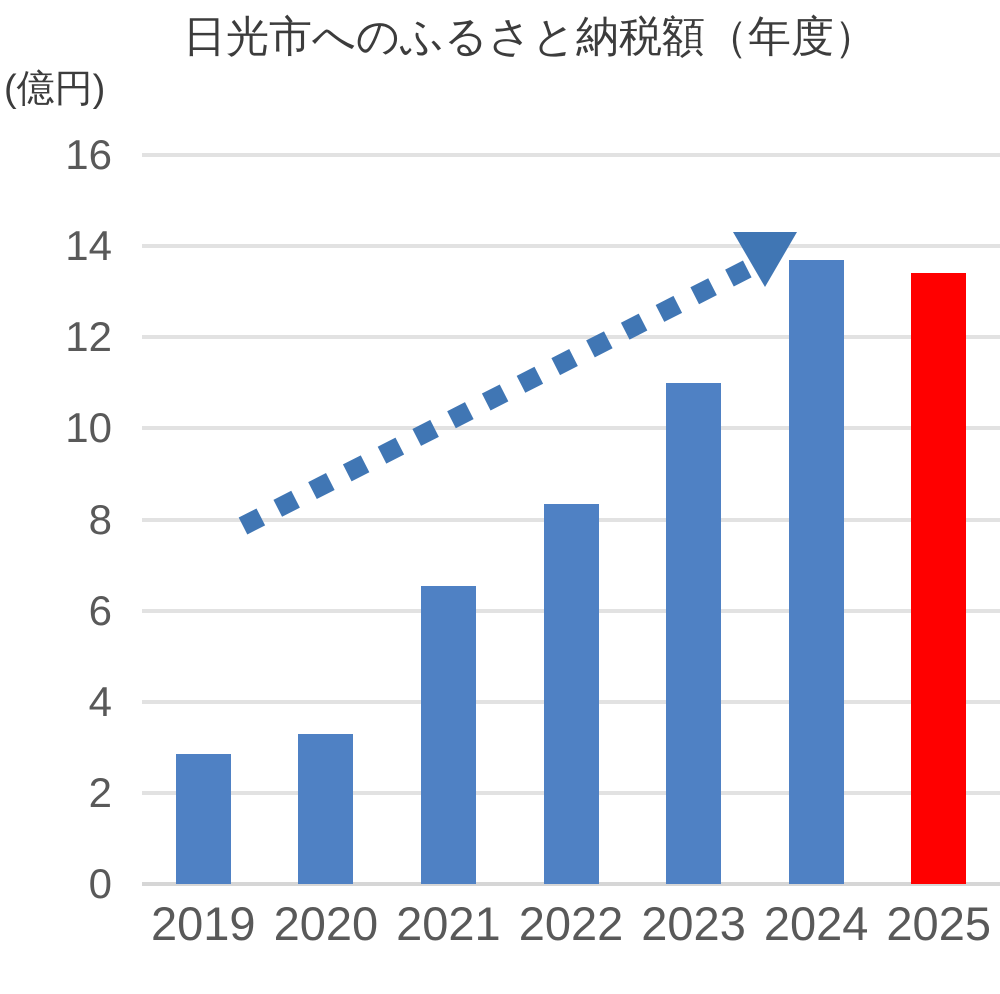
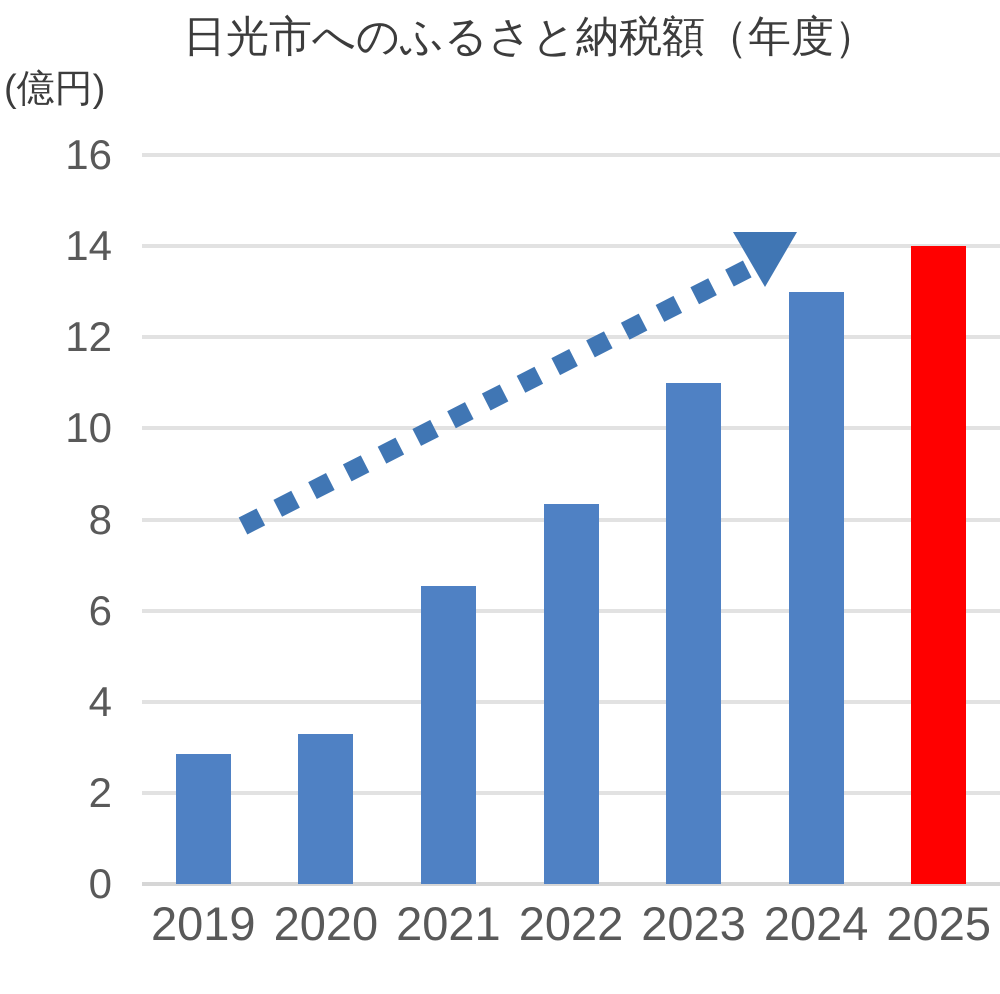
2024: 13.7 -> 13.0
2025: 13.4 -> 14.0
